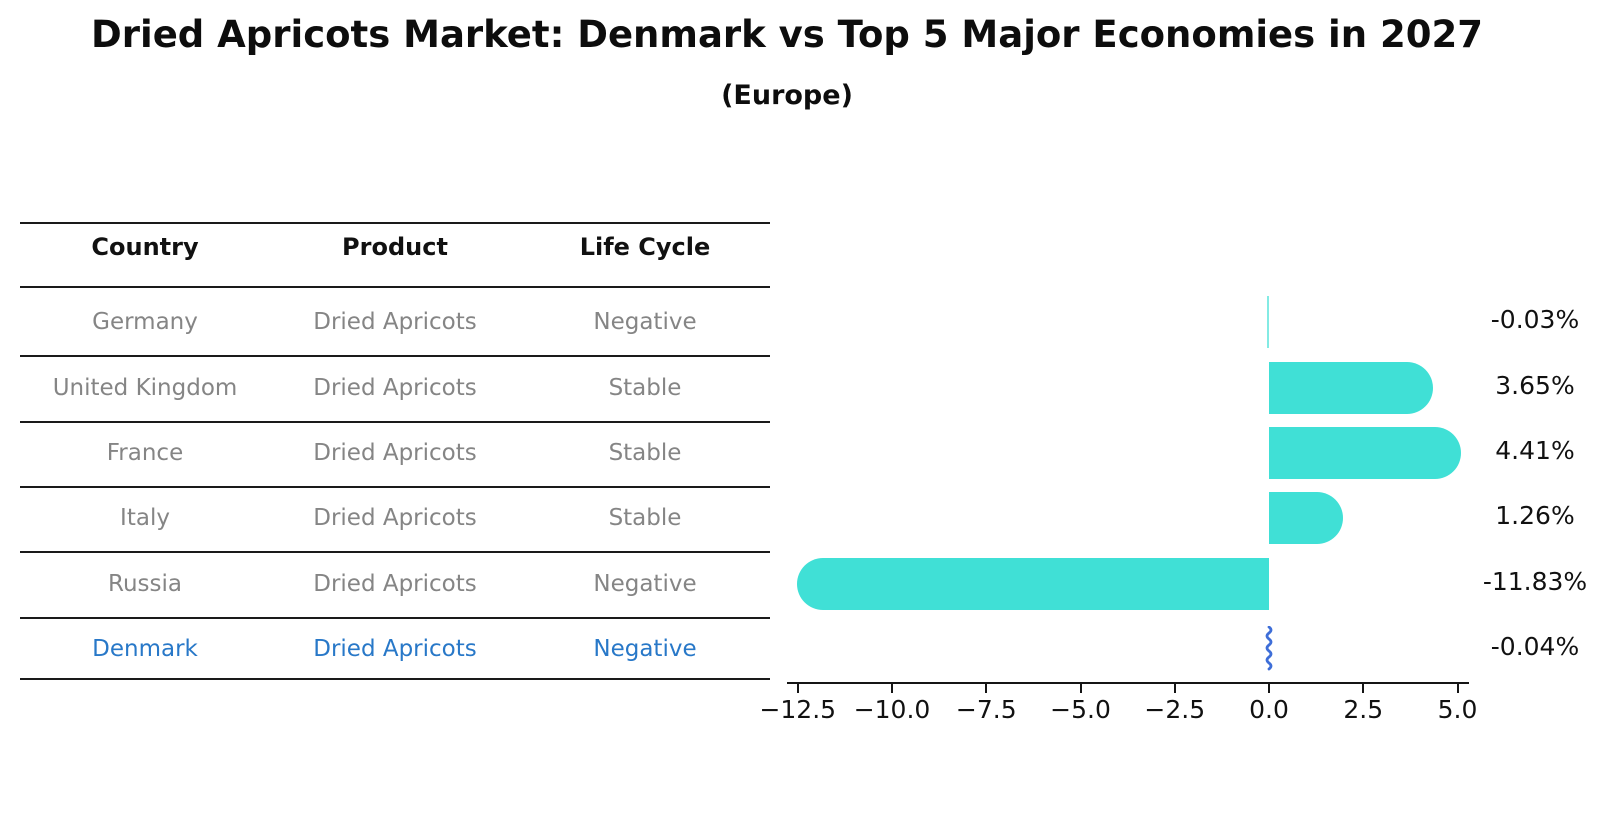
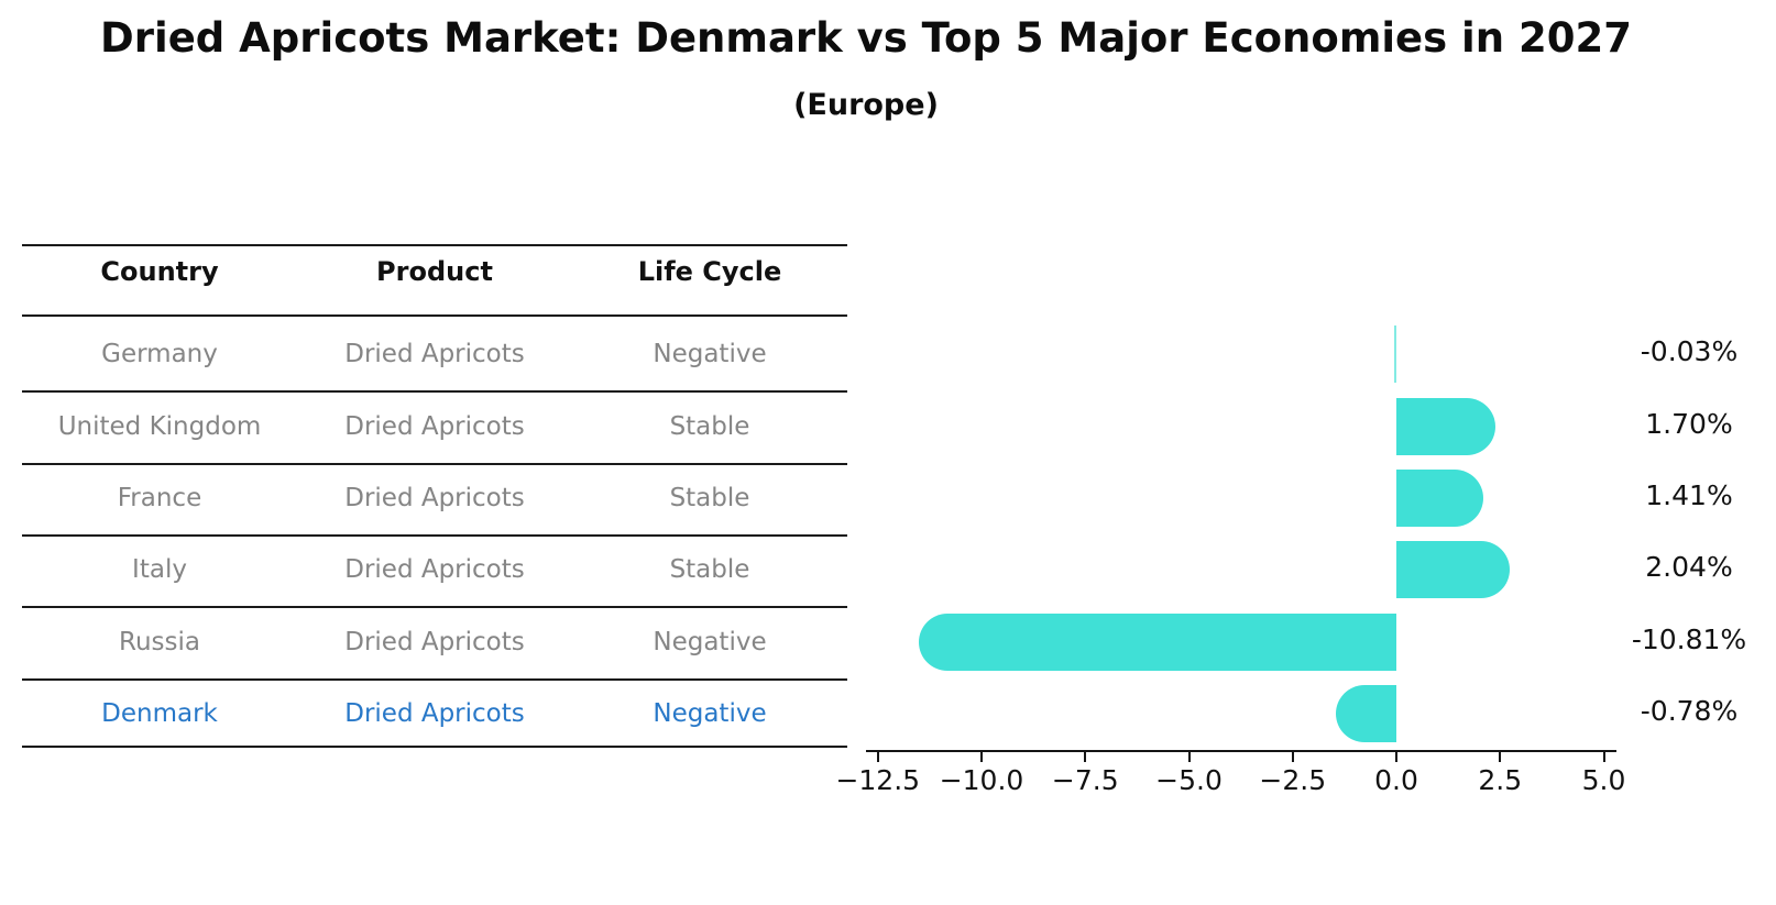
United Kingdom: 3.65% -> 1.70%
France: 4.41% -> 1.41%
Italy: 1.26% -> 2.04%
Russia: -11.83% -> -10.81%
Denmark: -0.04% -> -0.78%
